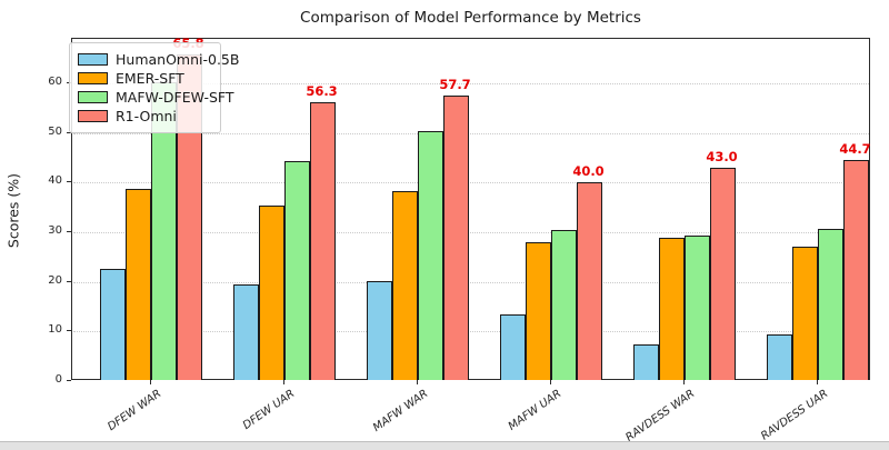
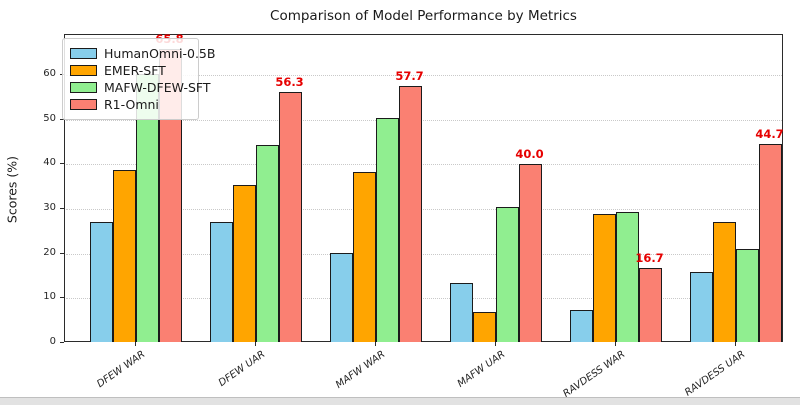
HumanOmni-0.5B/DFEW WAR: 23 -> 27
HumanOmni-0.5B/DFEW UAR: 19 -> 27
EMER-SFT/MAFW UAR: 28 -> 7
R1-Omni/RAVDESS WAR: 43.0 -> 16.7
HumanOmni-0.5B/RAVDESS UAR: 9 -> 16
MAFW-DFEW-SFT/RAVDESS UAR: 31 -> 21
